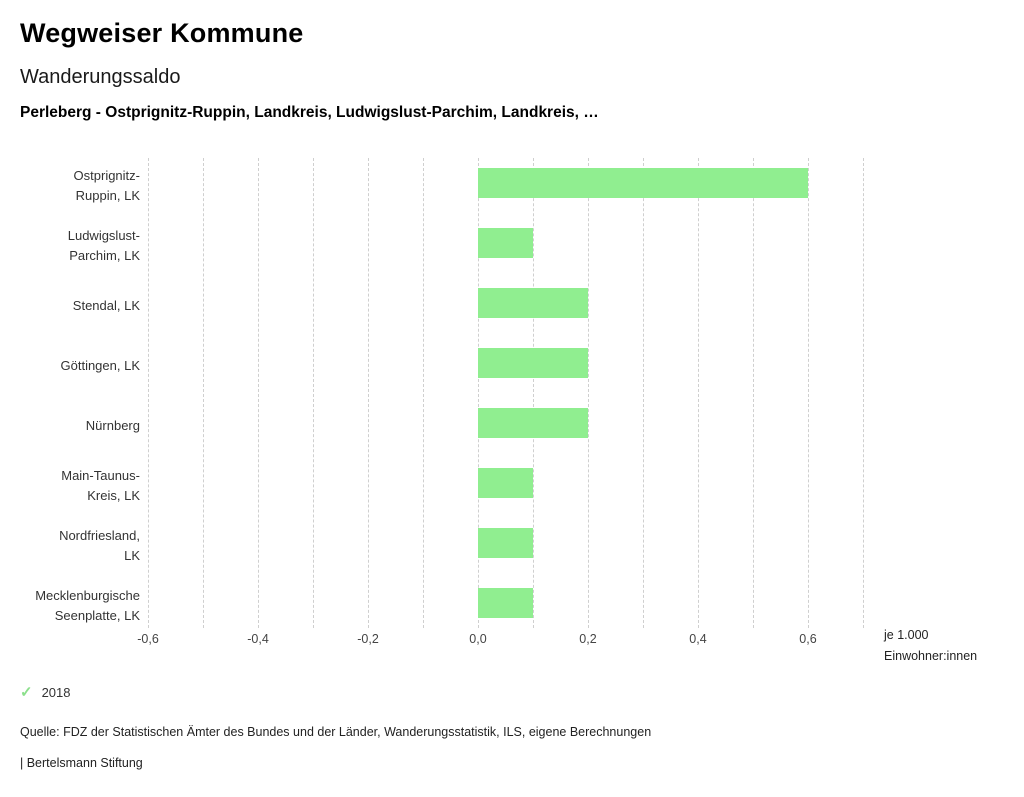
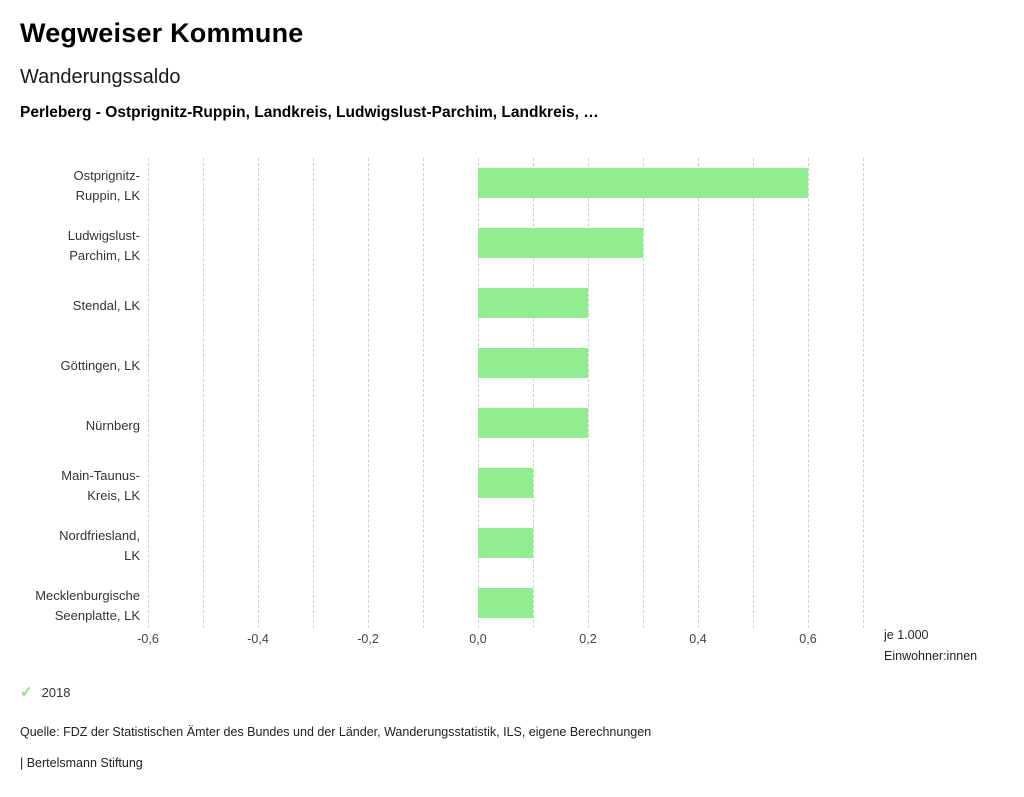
Ludwigslust-Parchim, LK: 0,1 -> 0,3
